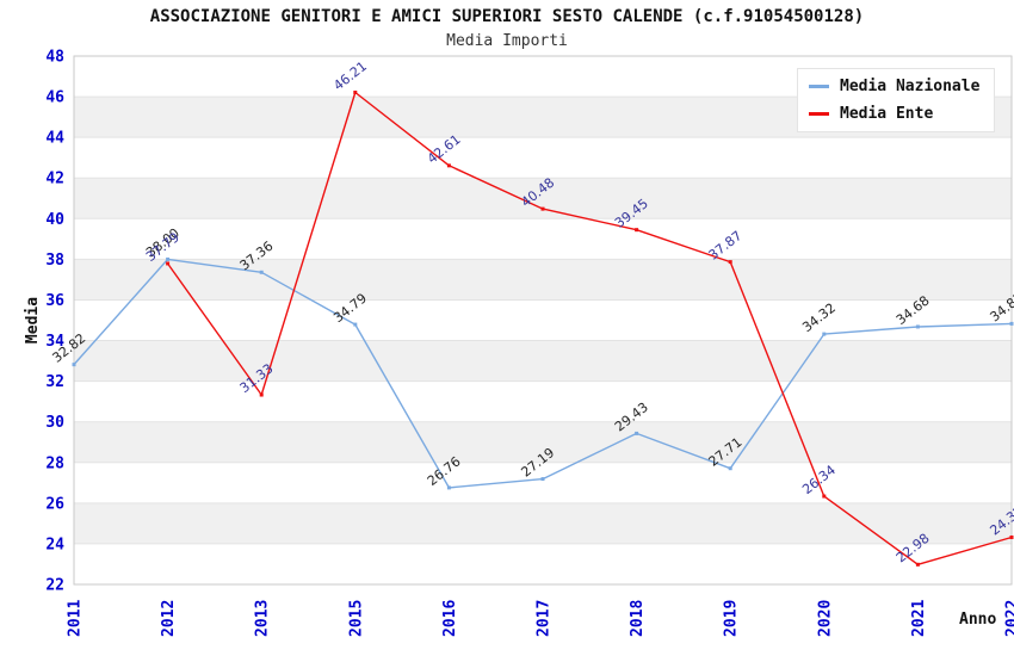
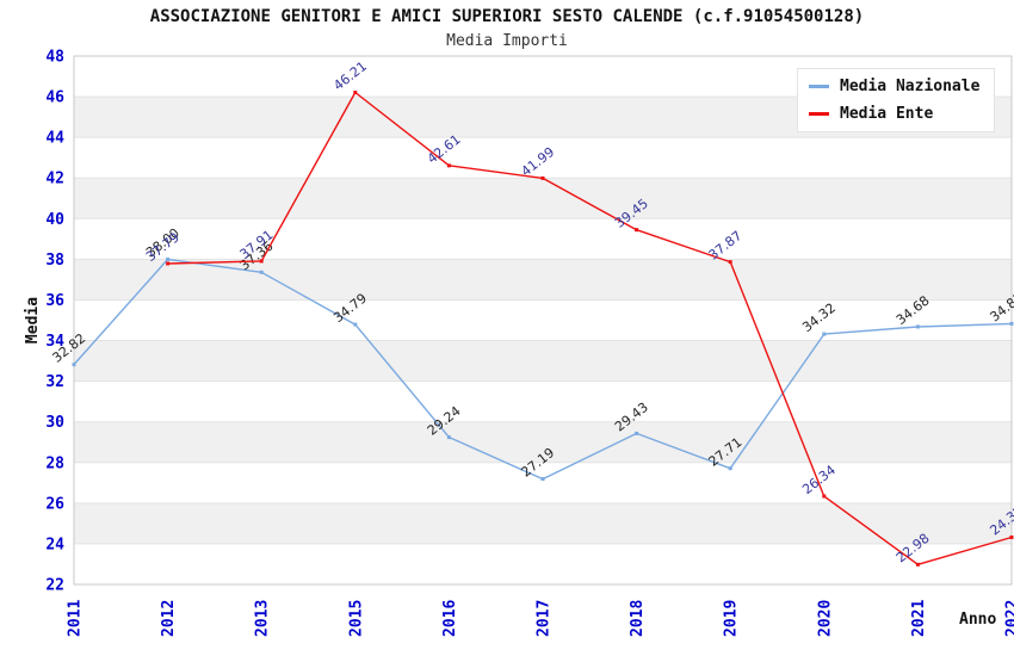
Media Ente/2013: 31.33 -> 37.91
Media Nazionale/2016: 26.76 -> 29.24
Media Ente/2017: 40.48 -> 41.99
